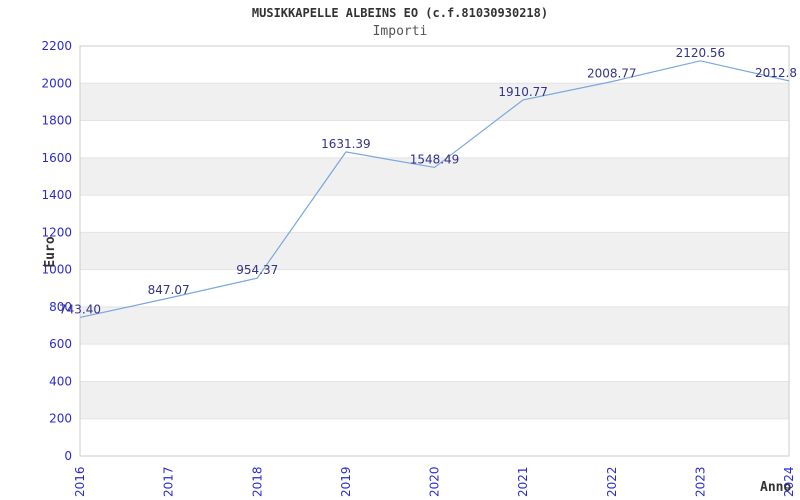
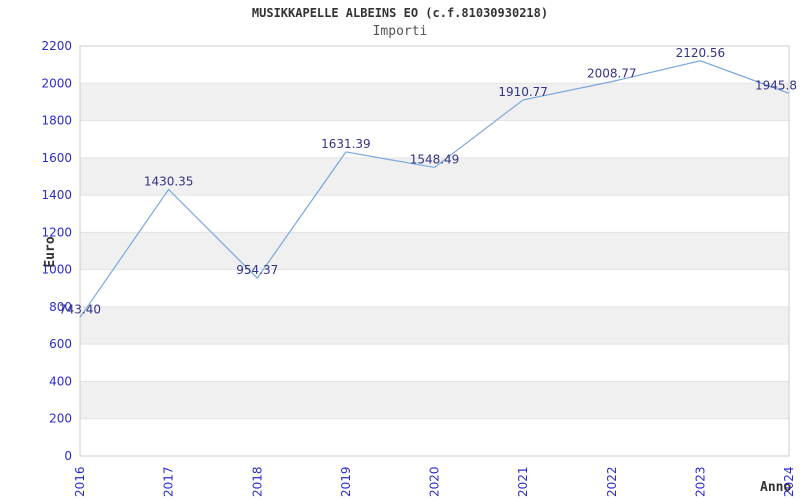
2017: 847.07 -> 1430.35
2024: 2012.8 -> 1945.8
